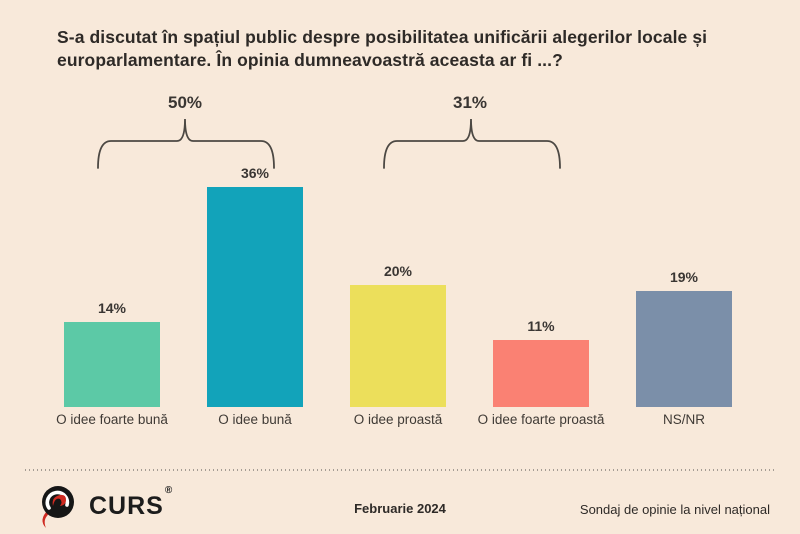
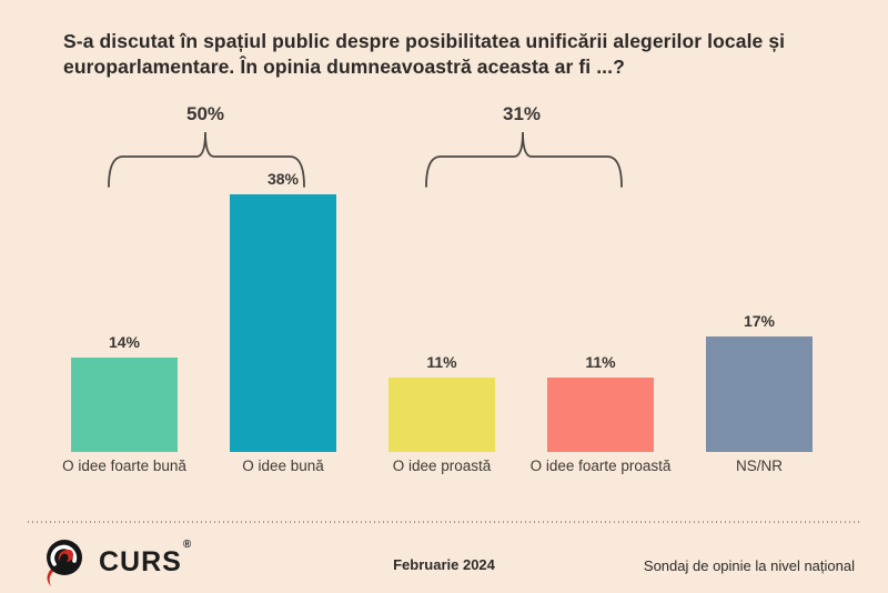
O idee bună: 36% -> 38%
O idee proastă: 20% -> 11%
NS/NR: 19% -> 17%
